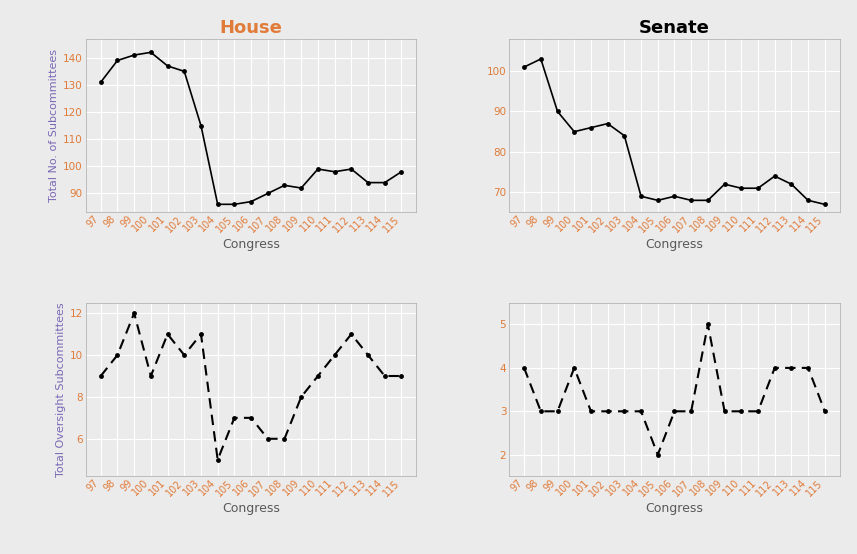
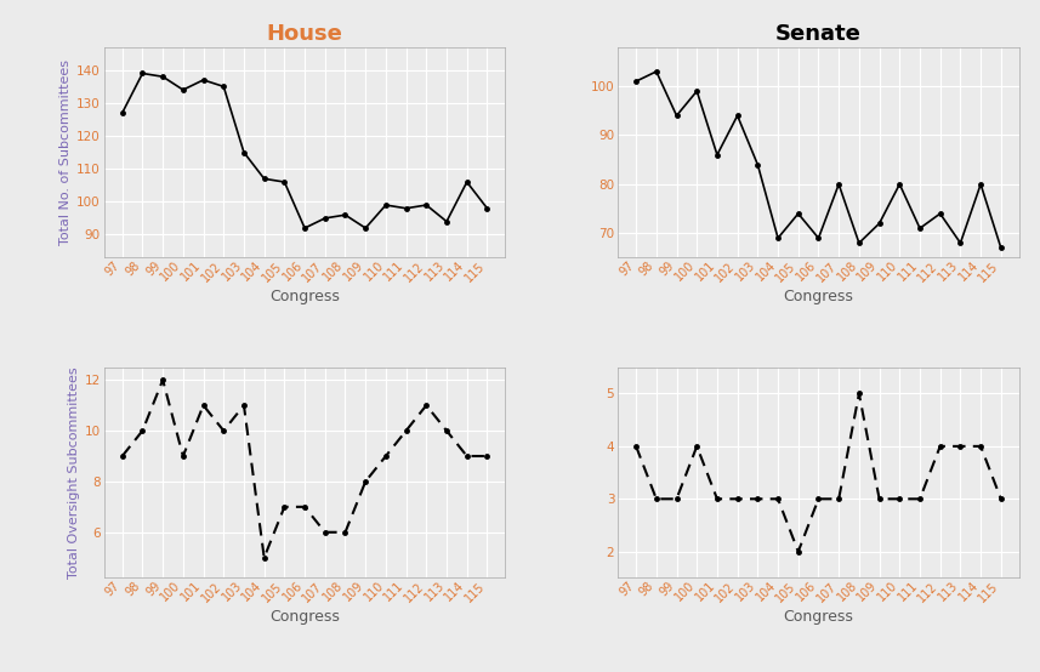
House/97: 131 -> 127
House/99: 141 -> 138
House/100: 142 -> 134
House/104: 86 -> 107
House/105: 86 -> 106
House/106: 87 -> 92
House/107: 90 -> 95
House/108: 93 -> 96
House/114: 94 -> 106
Senate/99: 90 -> 94
Senate/100: 85 -> 99
Senate/102: 87 -> 94
Senate/105: 68 -> 74
Senate/107: 68 -> 80
Senate/110: 71 -> 80
Senate/113: 72 -> 68
Senate/114: 68 -> 80
